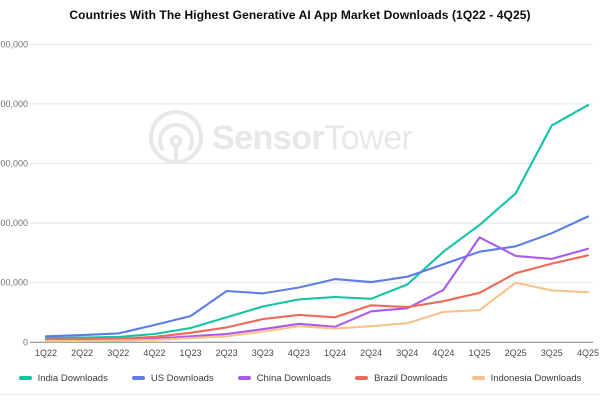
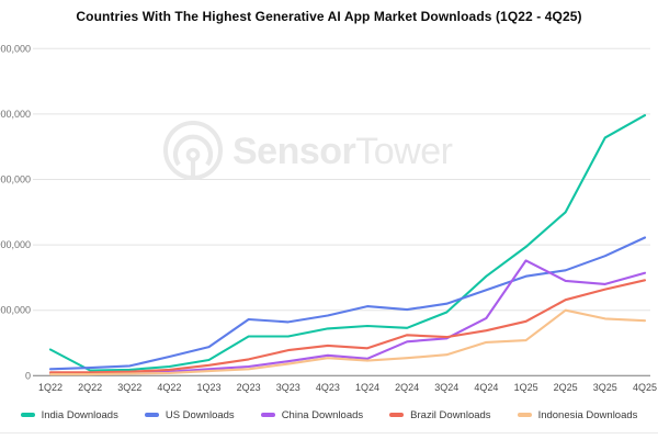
India Downloads/1Q22: 10000000 -> 40000000
India Downloads/2Q23: 40000000 -> 60000000
